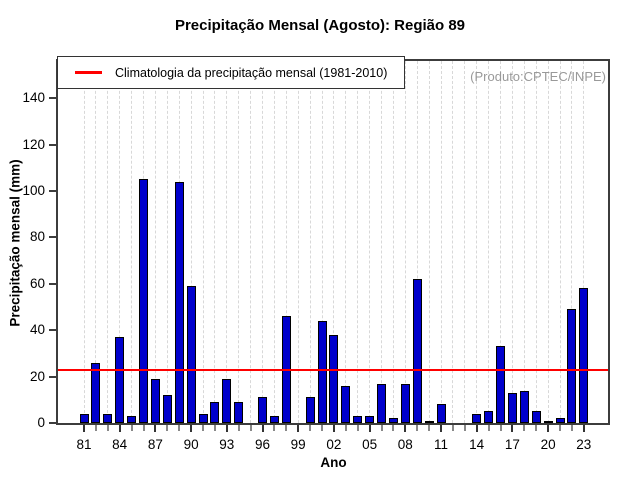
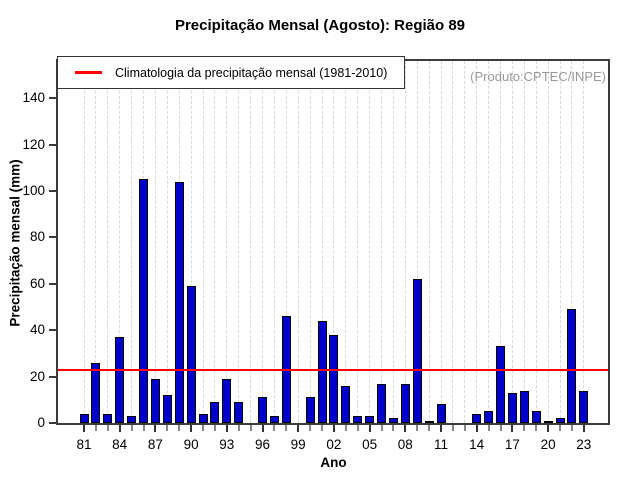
23: 58 -> 14
